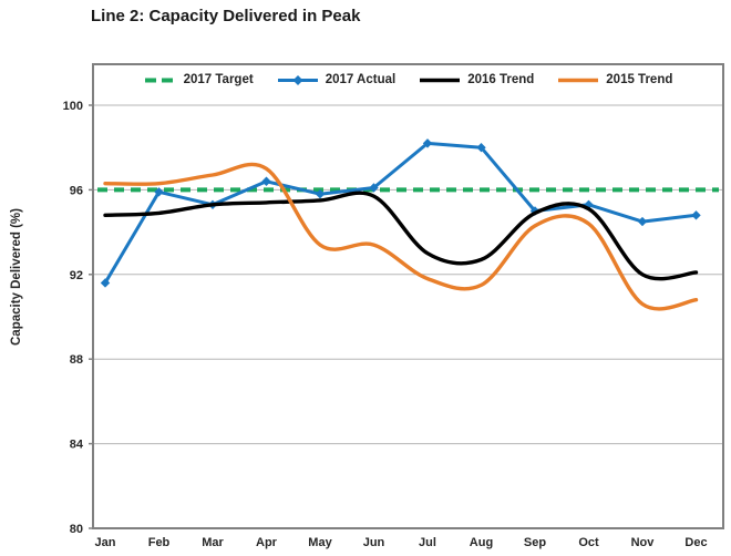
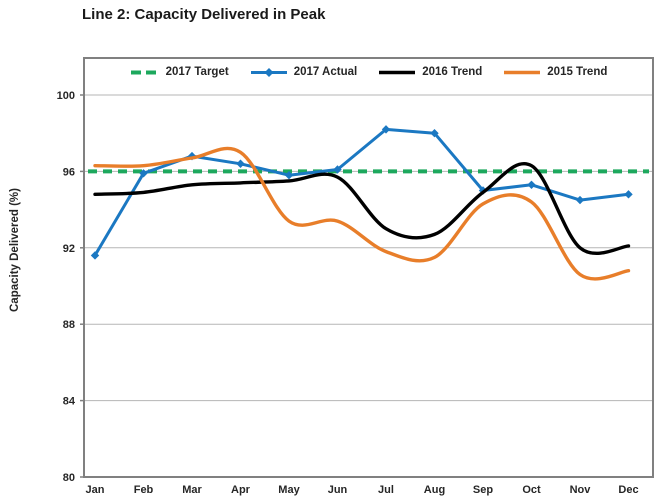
2017 Actual/Mar: 95.3 -> 96.8
2016 Trend/Oct: 95.1 -> 96.3
